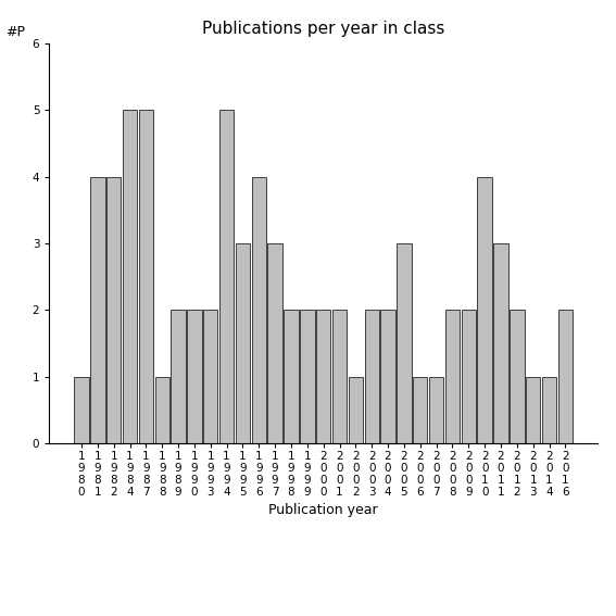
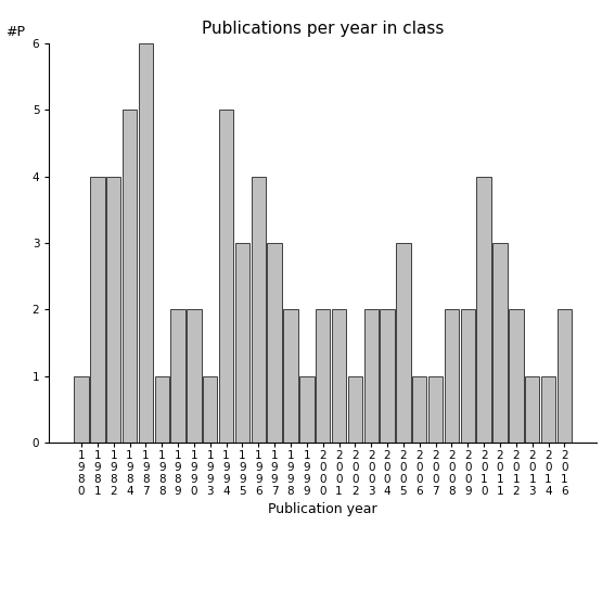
1 9 8 7: 5 -> 6
1 9 9 3: 2 -> 1
1 9 9 9: 2 -> 1
